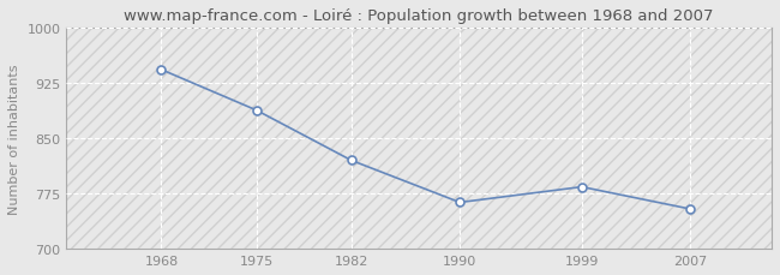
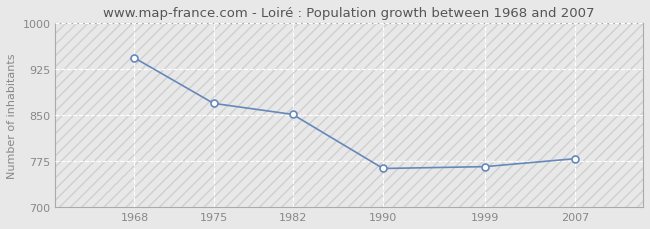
1975: 888 -> 869
1982: 820 -> 851
1999: 784 -> 766
2007: 754 -> 779
